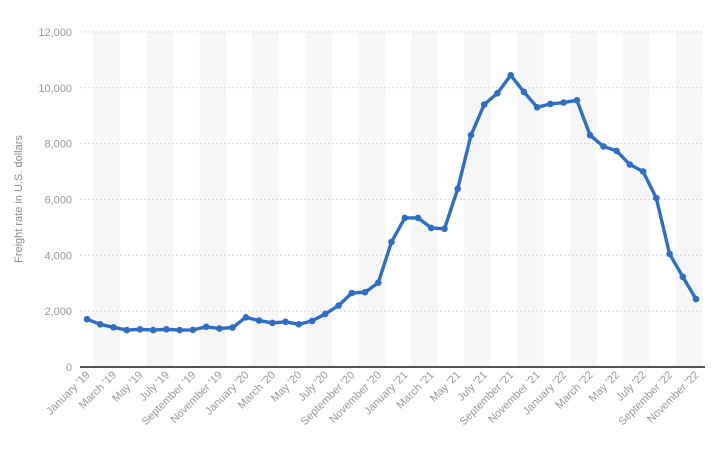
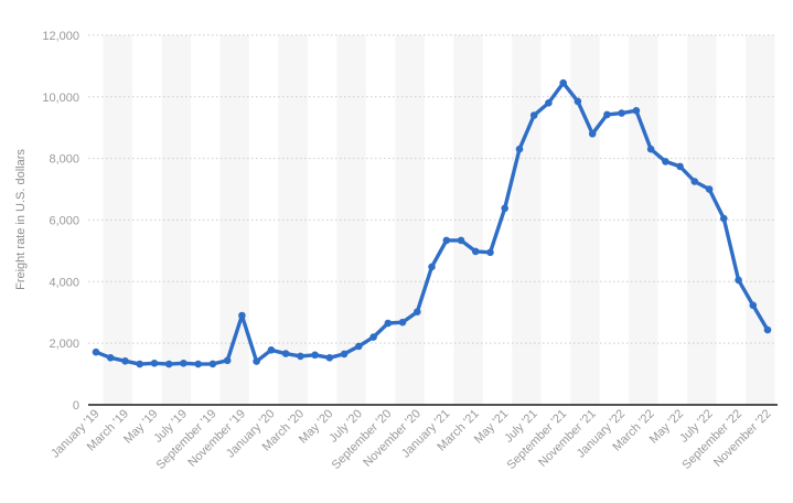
November '19: 1400 -> 2900
November '21: 9300 -> 8800
